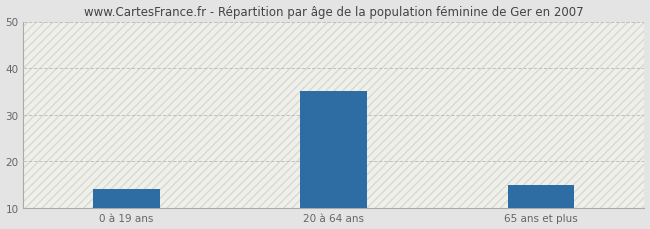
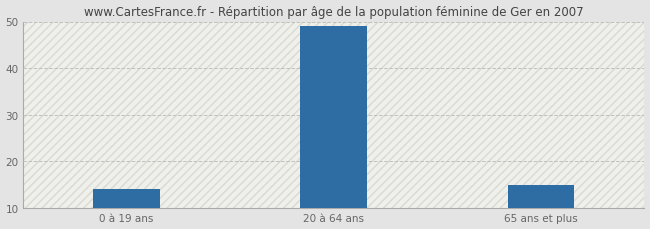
20 à 64 ans: 35 -> 49
